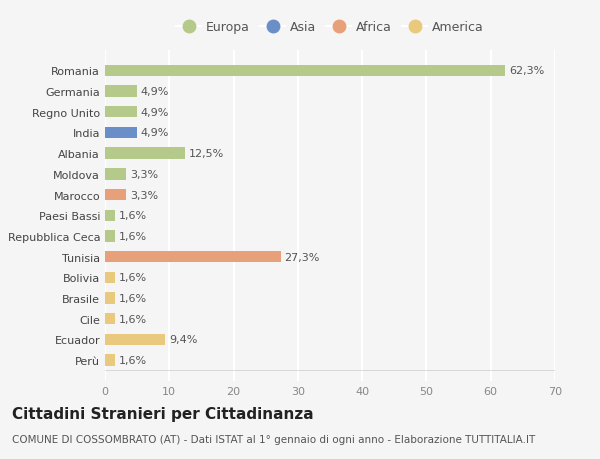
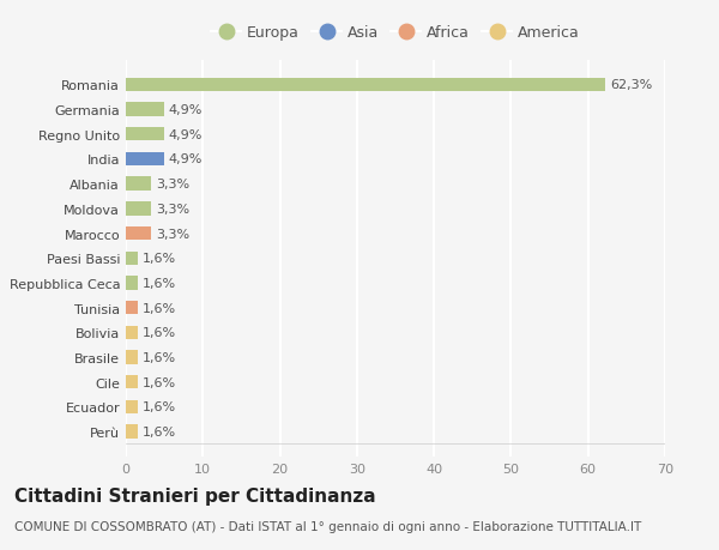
Albania: 12,5% -> 3,3%
Tunisia: 27,3% -> 1,6%
Ecuador: 9,4% -> 1,6%
